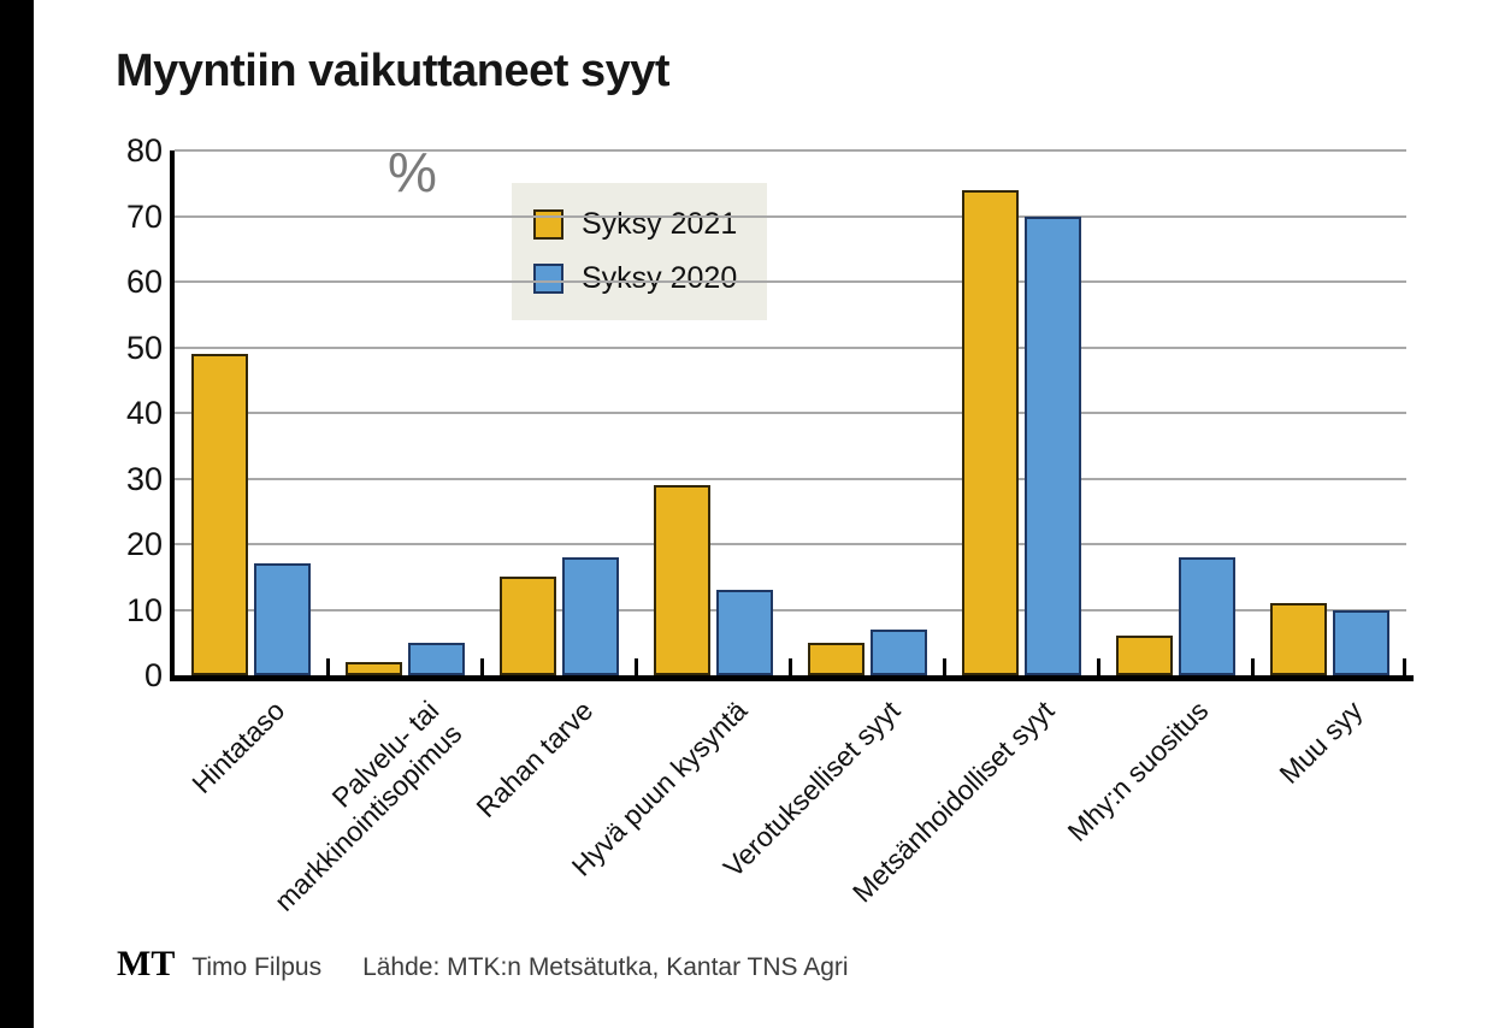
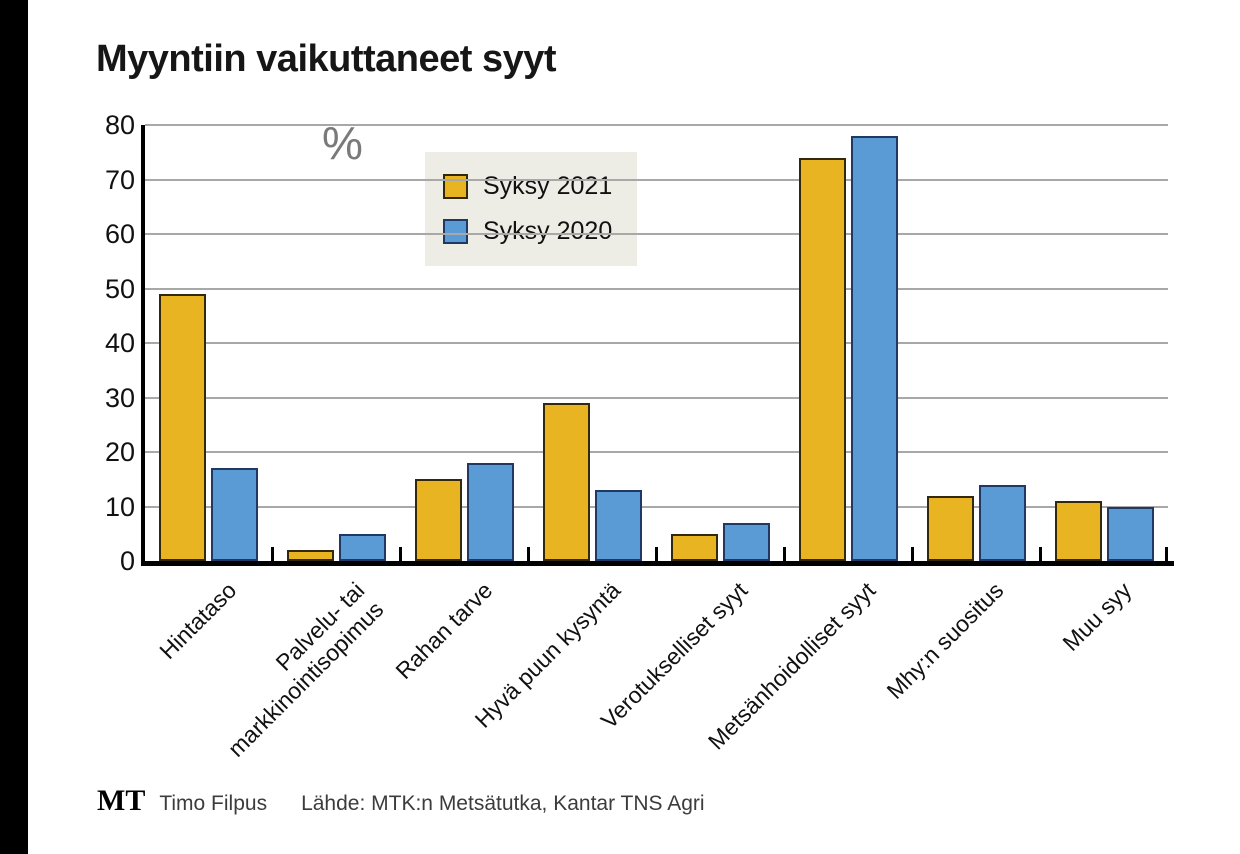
Syksy 2020/Metsänhoidolliset syyt: 70 -> 78
Syksy 2021/Mhy:n suositus: 6 -> 12
Syksy 2020/Mhy:n suositus: 18 -> 14
